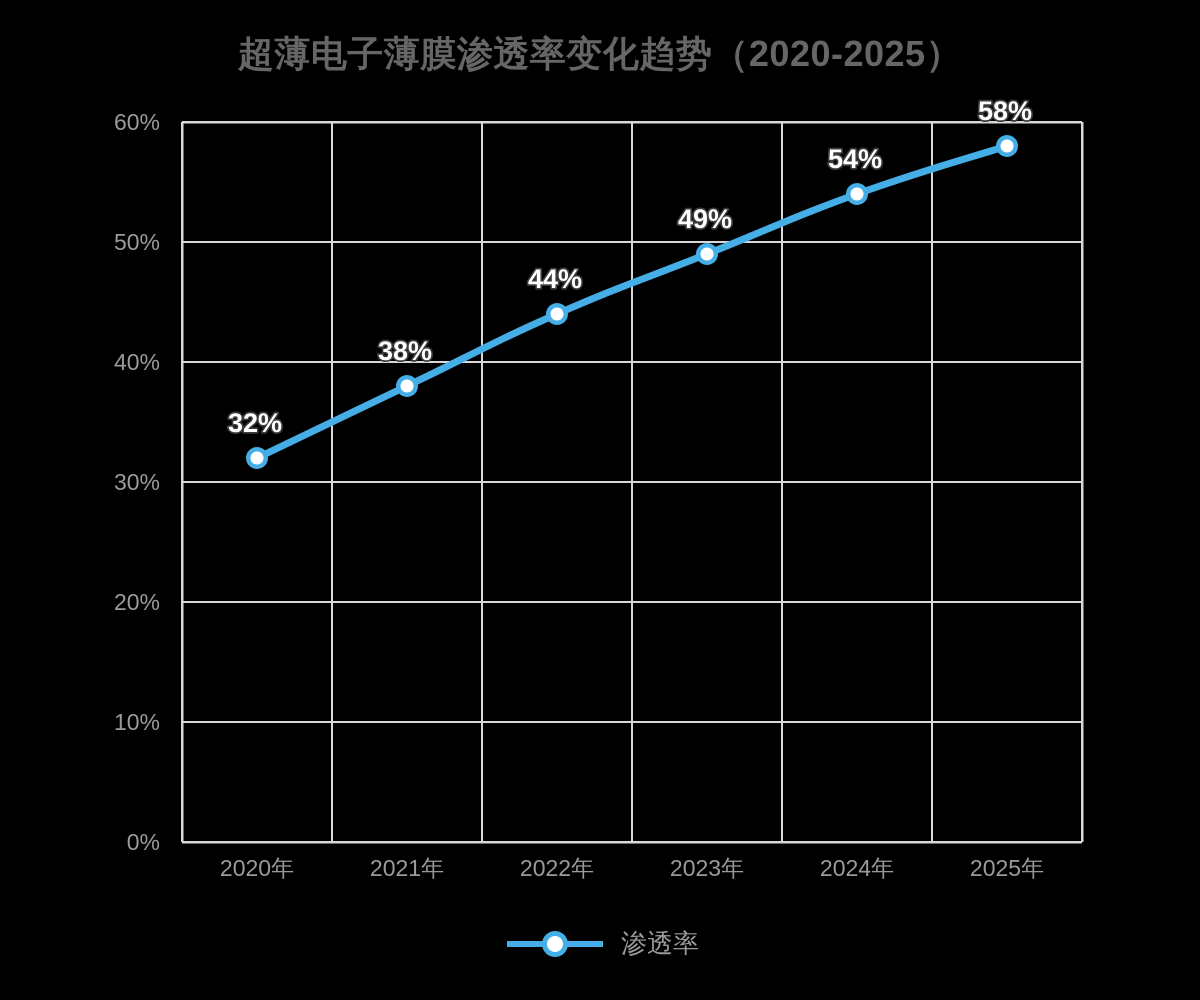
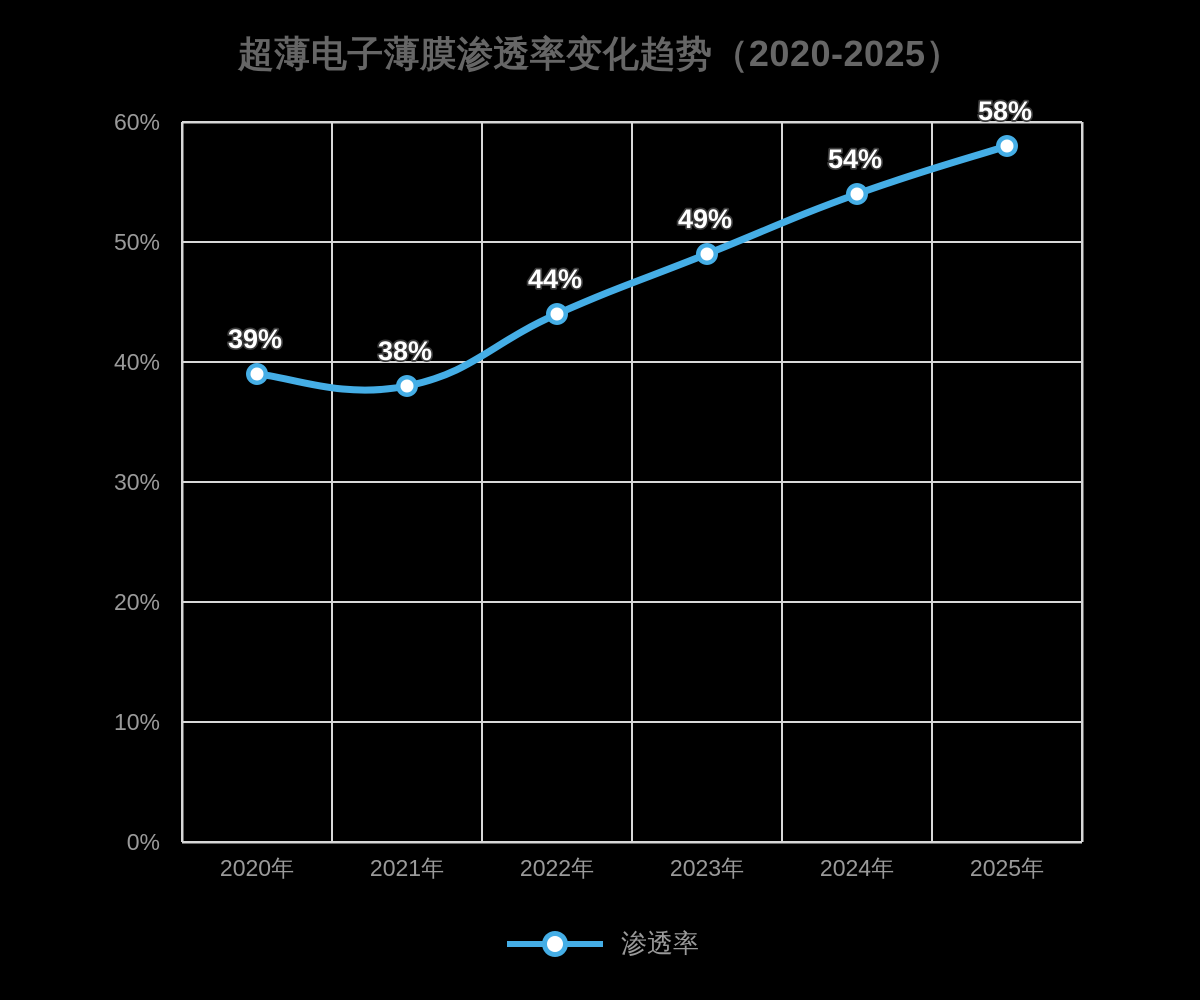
2020年: 32% -> 39%
